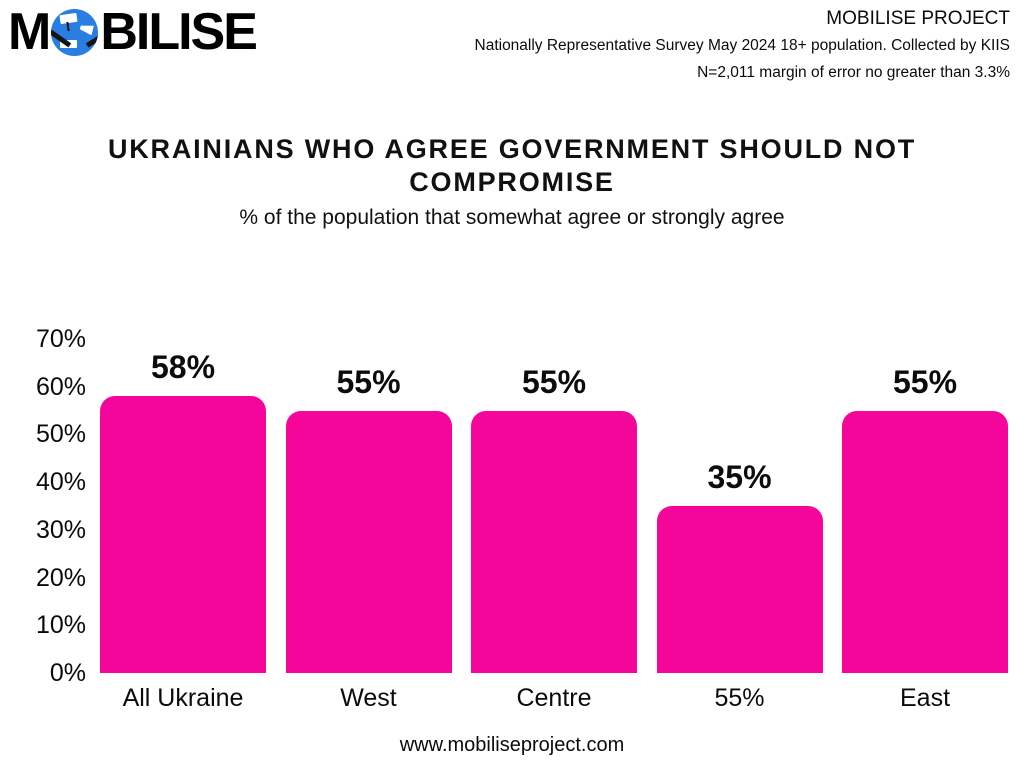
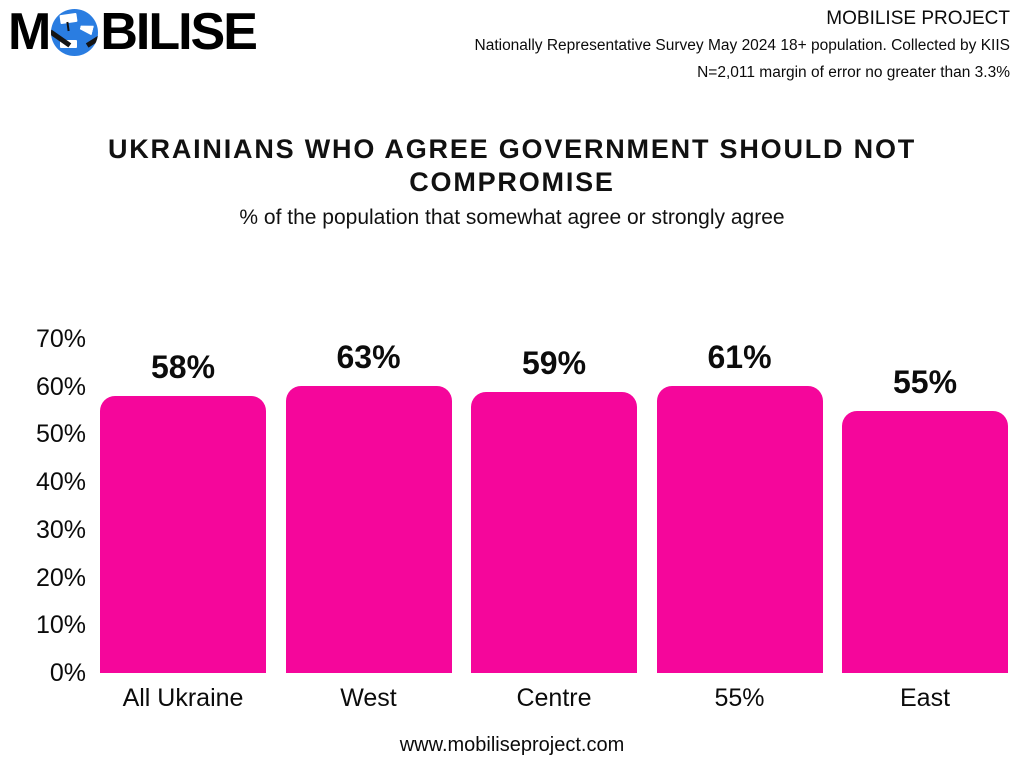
West: 55% -> 63%
Centre: 55% -> 59%
55%: 35% -> 61%
